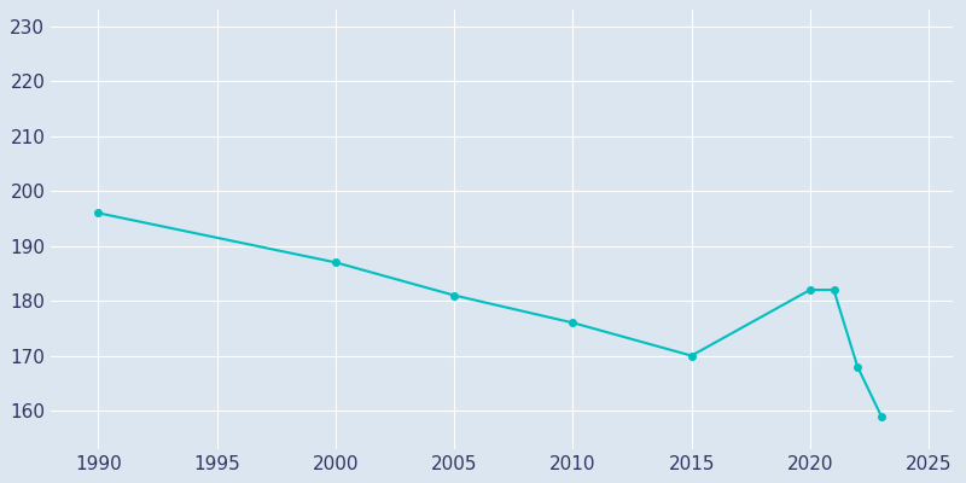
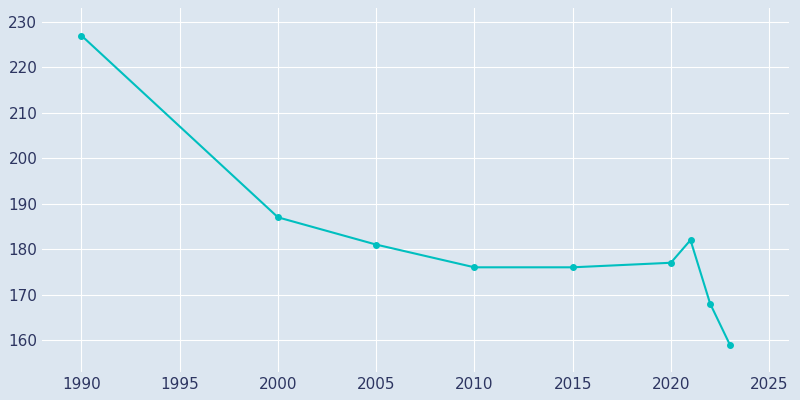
1990: 196 -> 227
2015: 170 -> 176
2020: 182 -> 177
